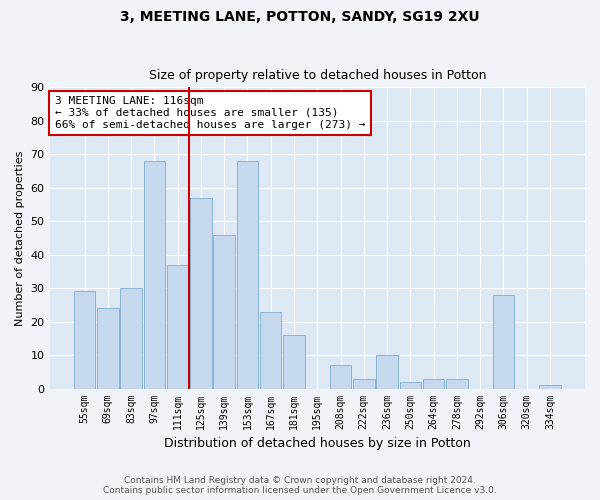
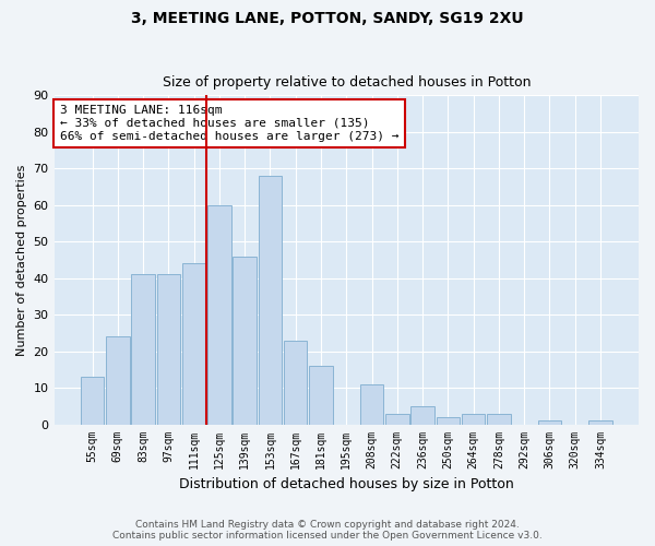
55sqm: 29 -> 13
83sqm: 30 -> 41
97sqm: 68 -> 41
111sqm: 37 -> 44
125sqm: 57 -> 60
208sqm: 7 -> 11
236sqm: 10 -> 5
306sqm: 28 -> 1
